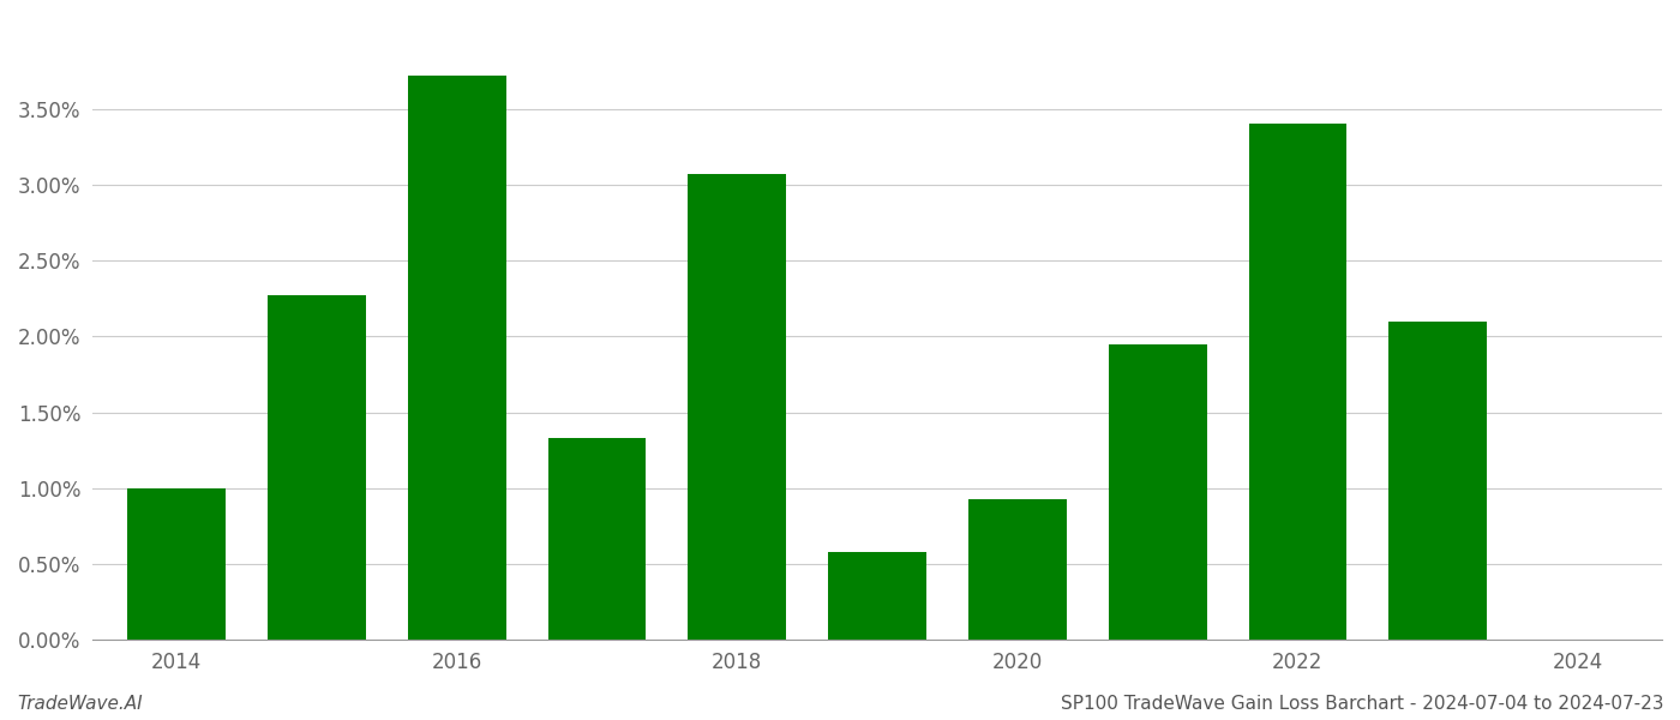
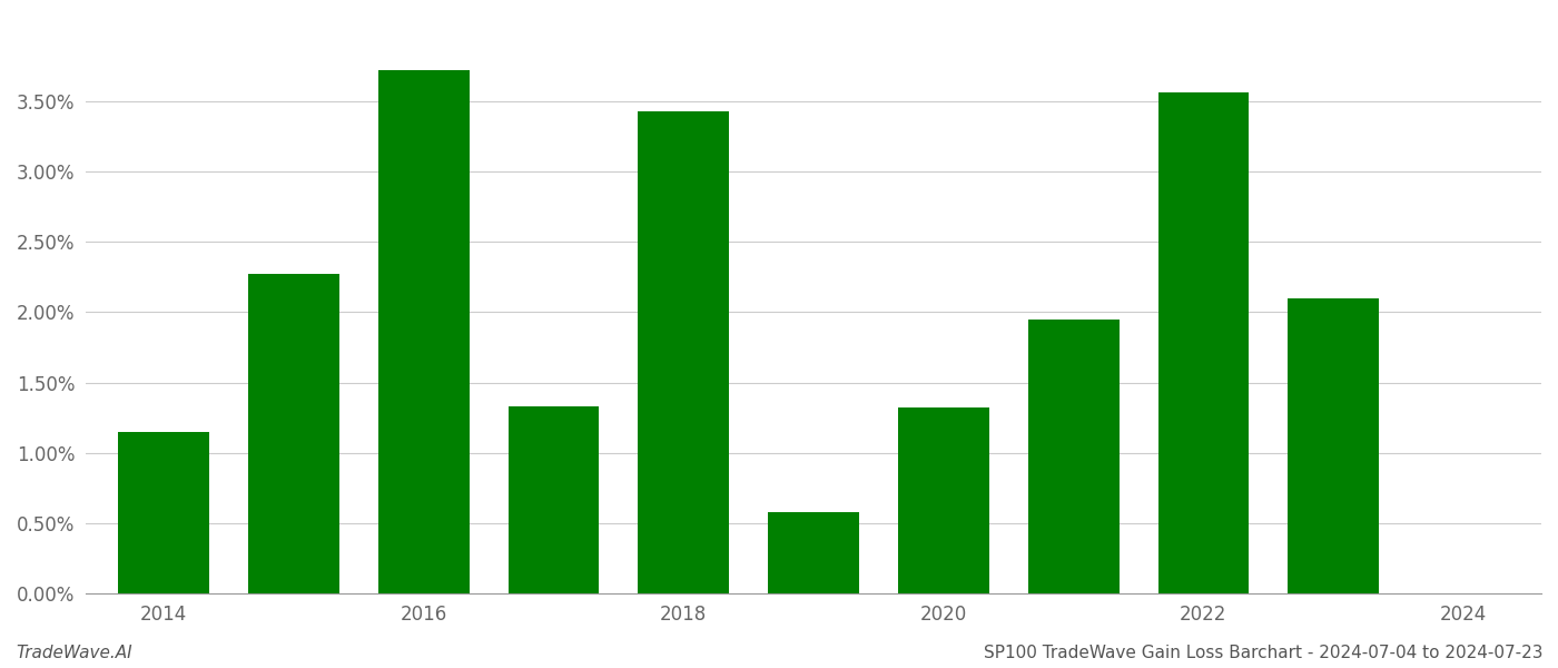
2014: 1.00% -> 1.15%
2018: 3.07% -> 3.43%
2020: 0.93% -> 1.32%
2022: 3.40% -> 3.56%
